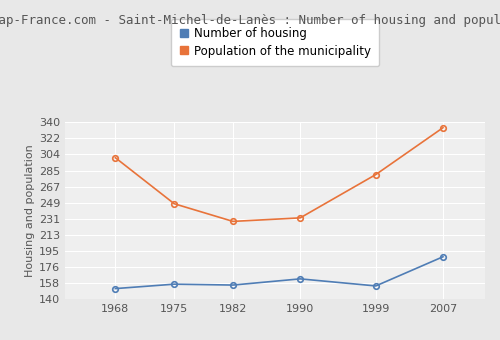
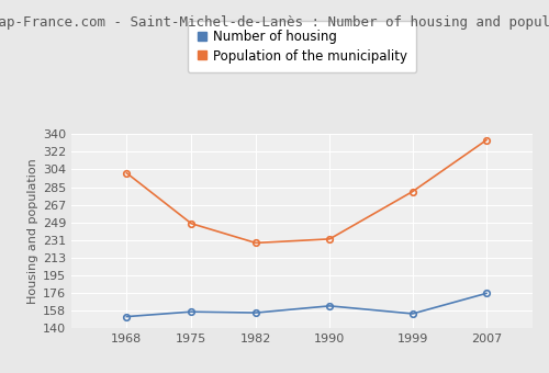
Number of housing/2007: 188 -> 176
